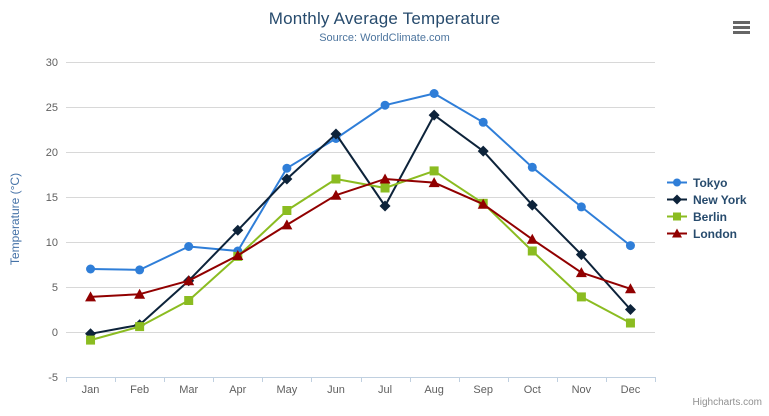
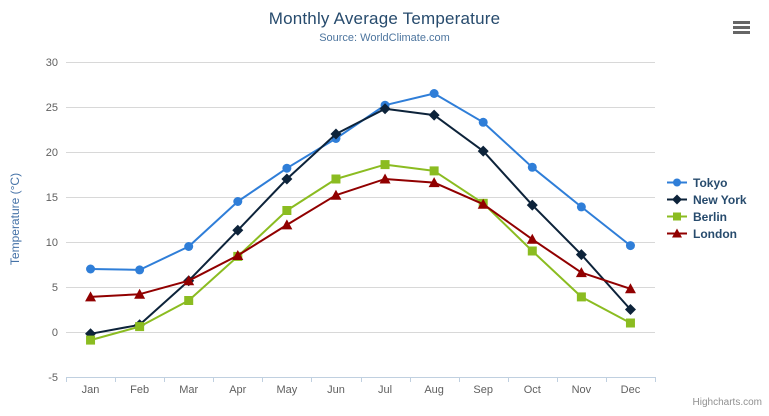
Tokyo/Apr: 9 -> 14
New York/Jul: 14 -> 25
Berlin/Jul: 16 -> 19
